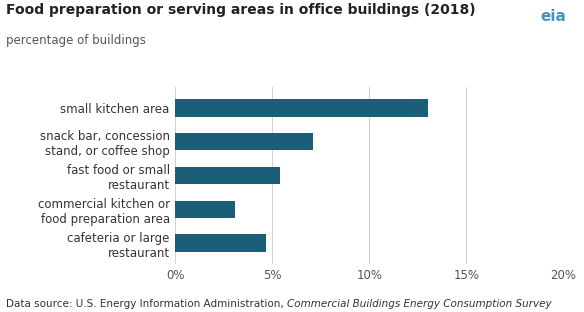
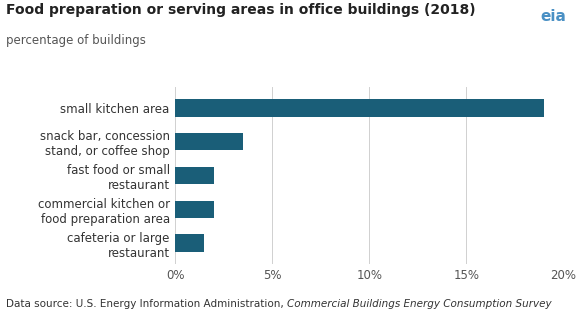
small kitchen area: 13.0% -> 19.0%
snack bar, concession stand, or coffee shop: 7.1% -> 3.5%
fast food or small restaurant: 5.4% -> 2.0%
commercial kitchen or food preparation area: 3.1% -> 2.0%
cafeteria or large restaurant: 4.7% -> 1.5%
